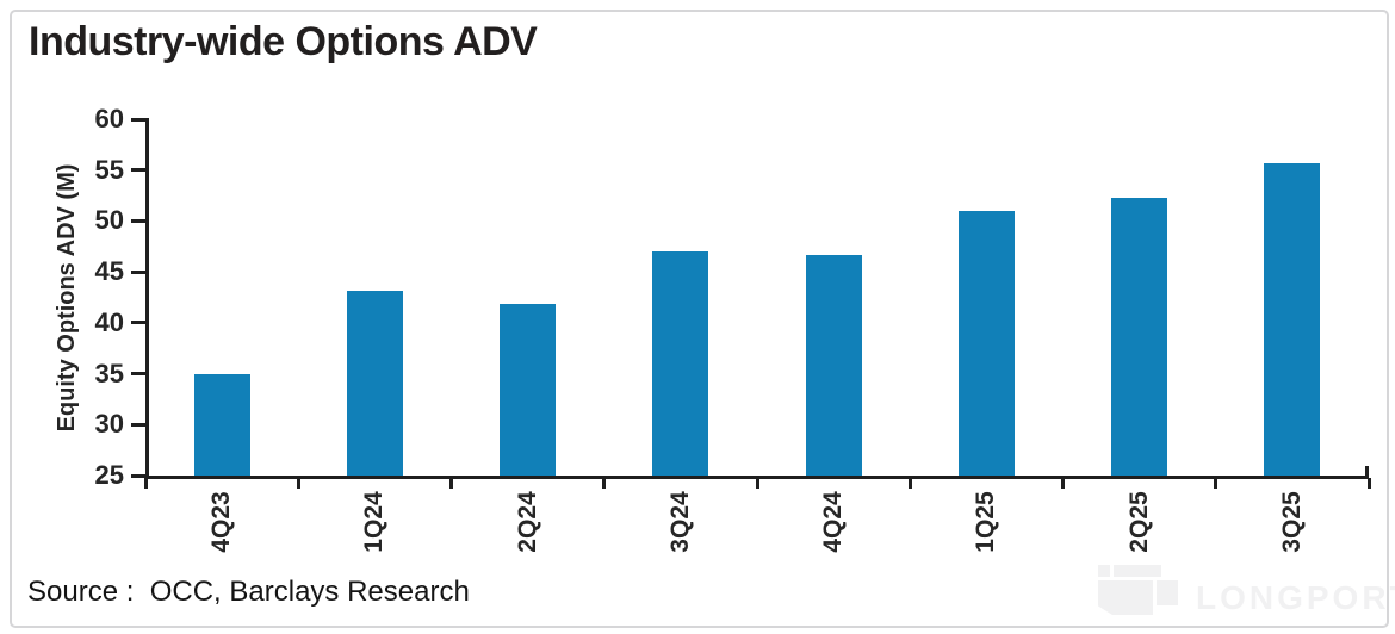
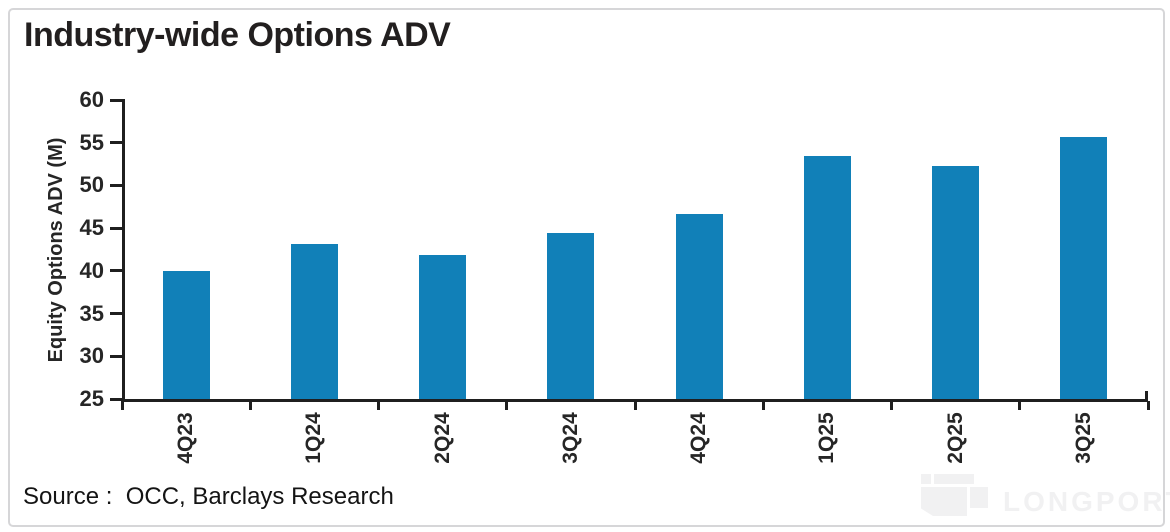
4Q23: 35 -> 40
3Q24: 47 -> 44
1Q25: 51 -> 54
